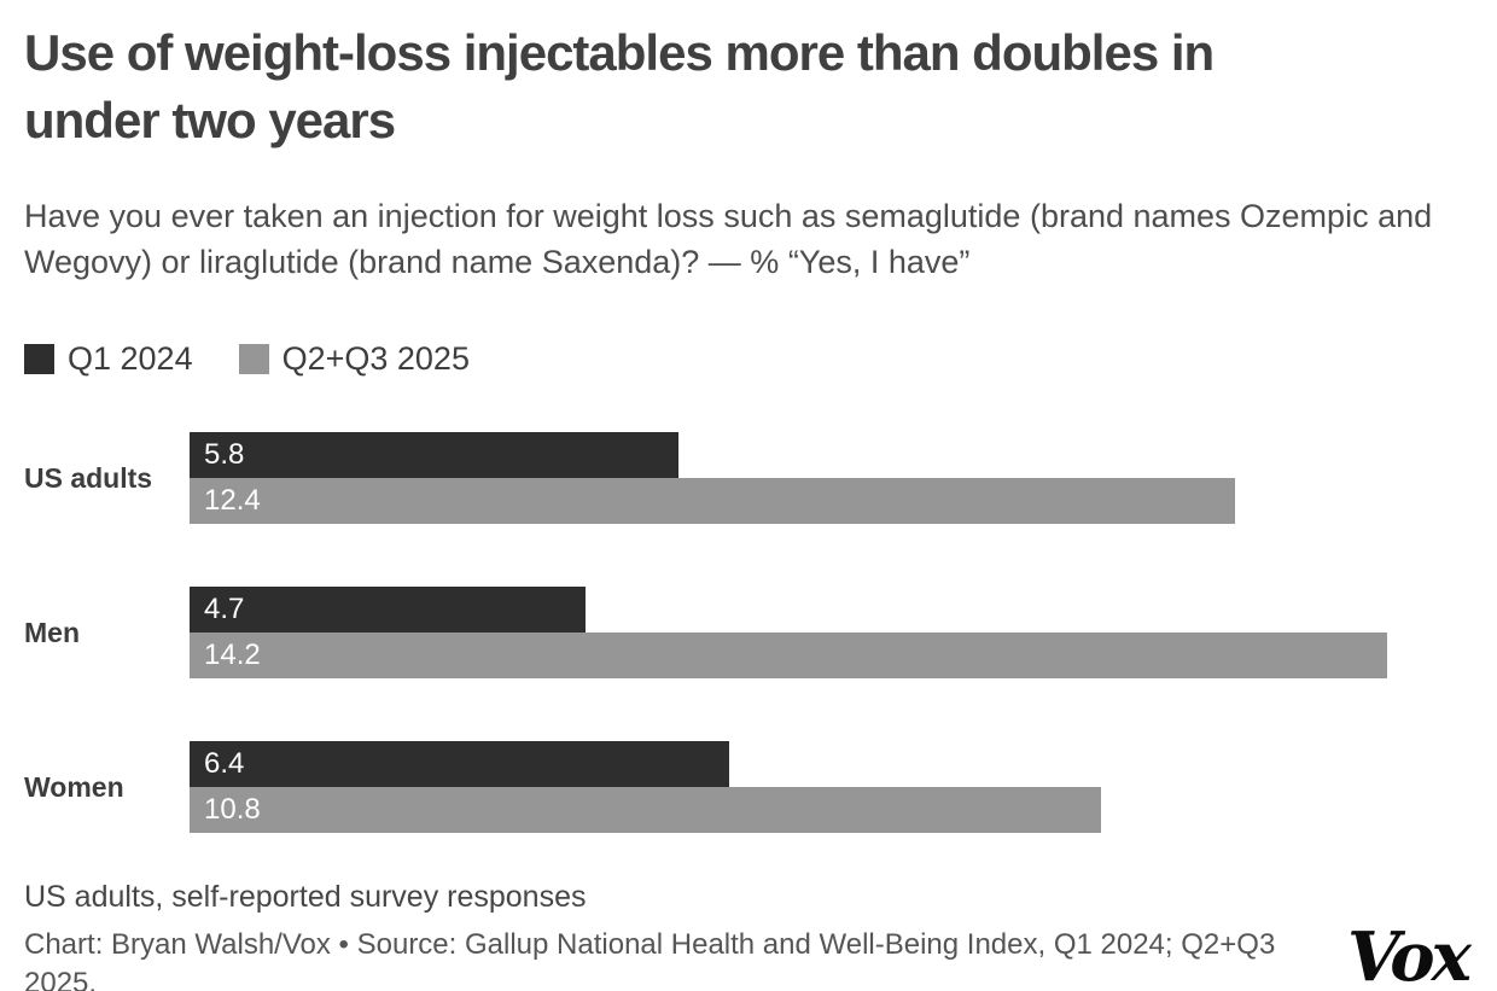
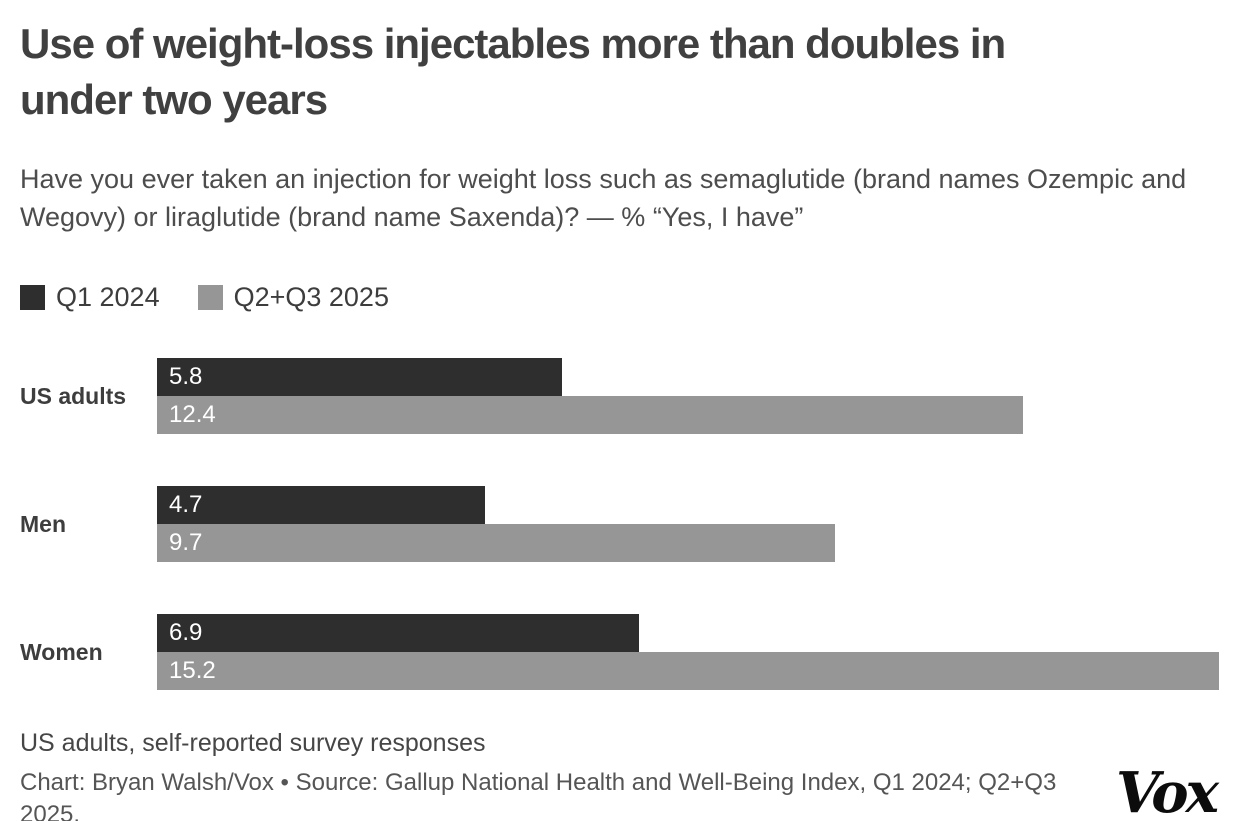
Q2+Q3 2025/Men: 14.2 -> 9.7
Q1 2024/Women: 6.4 -> 6.9
Q2+Q3 2025/Women: 10.8 -> 15.2
